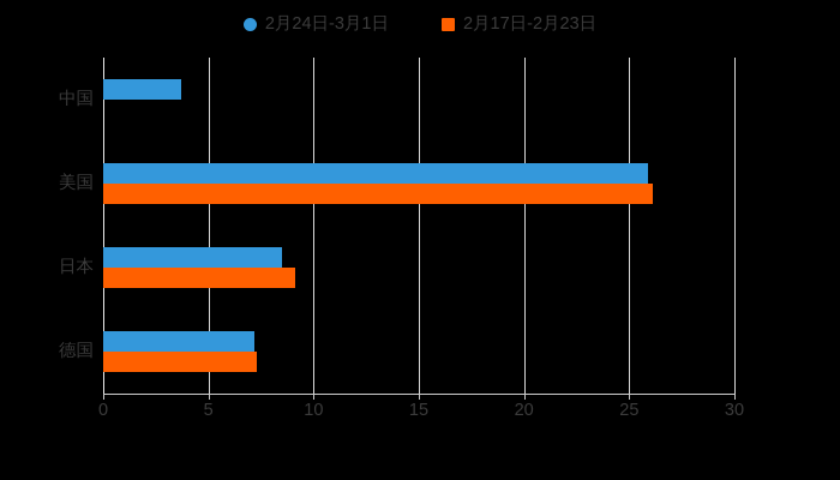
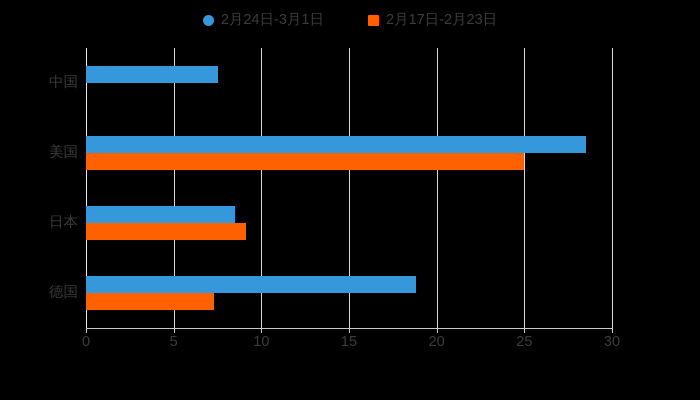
2月24日-3月1日/中国: 3.7 -> 7.5
2月24日-3月1日/美国: 25.9 -> 28.5
2月17日-2月23日/美国: 26.1 -> 25.0
2月24日-3月1日/德国: 7.2 -> 18.8
